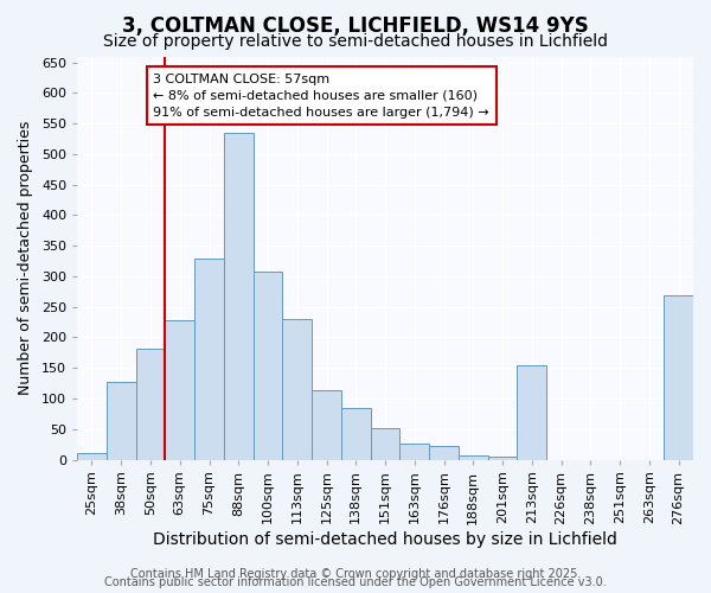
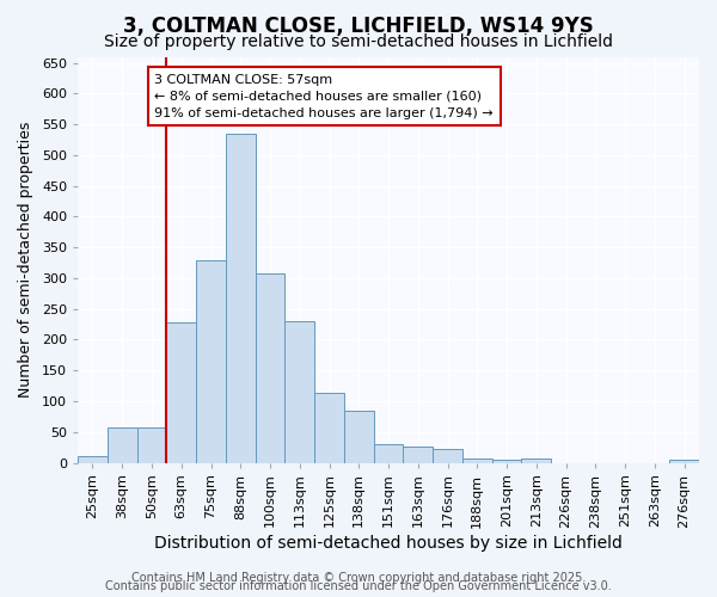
38sqm: 128 -> 58
50sqm: 182 -> 58
151sqm: 52 -> 30
213sqm: 154 -> 7
276sqm: 268 -> 5
